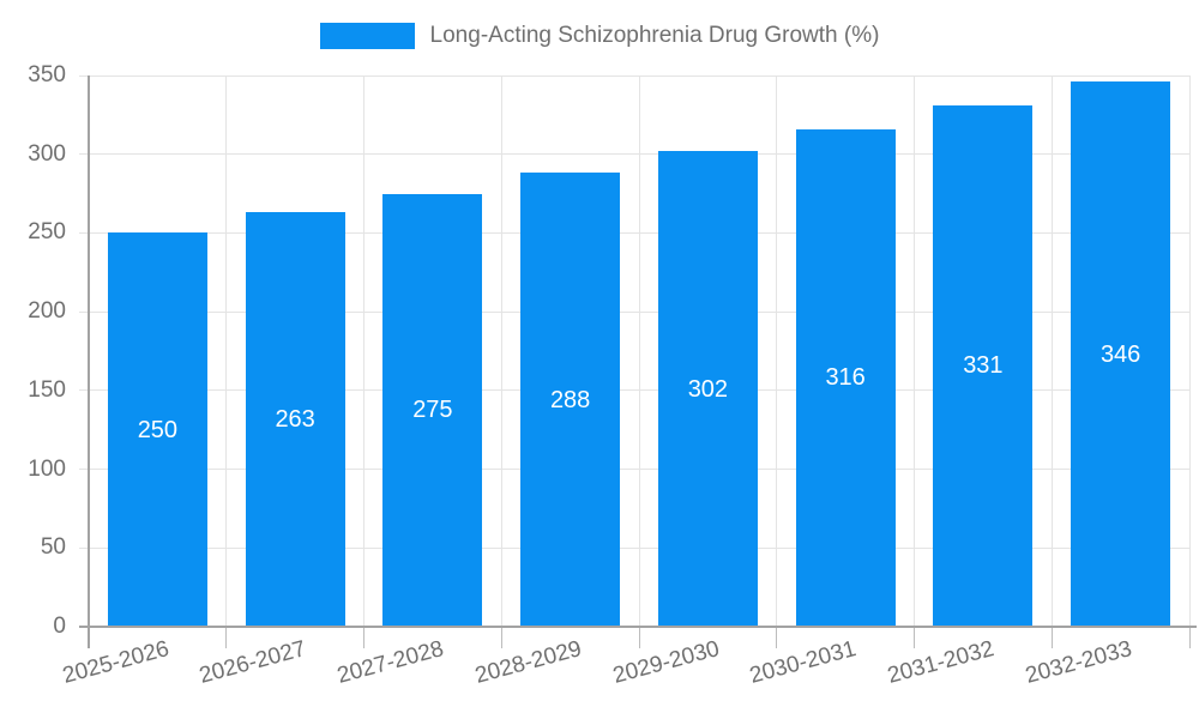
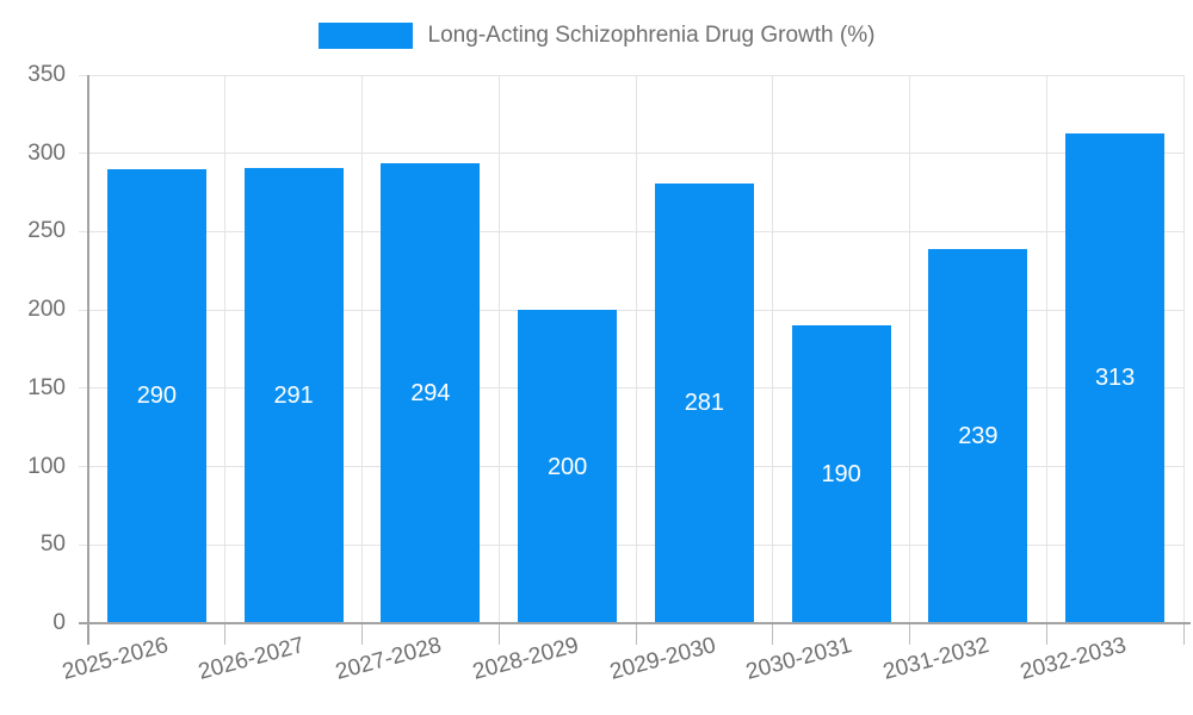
2025-2026: 250 -> 290
2026-2027: 263 -> 291
2027-2028: 275 -> 294
2028-2029: 288 -> 200
2029-2030: 302 -> 281
2030-2031: 316 -> 190
2031-2032: 331 -> 239
2032-2033: 346 -> 313
